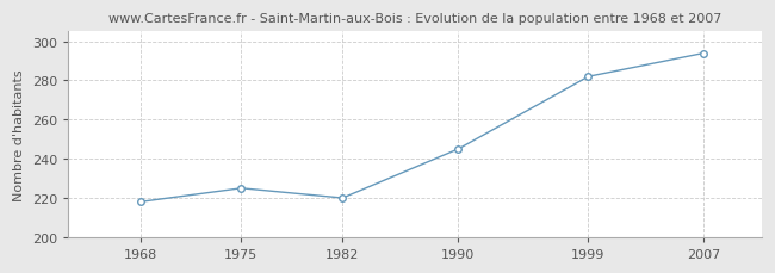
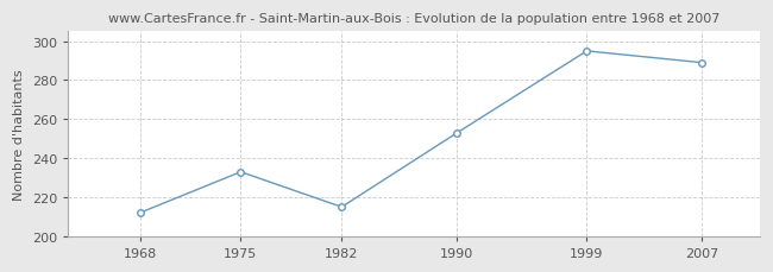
1968: 218 -> 212
1975: 225 -> 233
1982: 220 -> 215
1990: 245 -> 253
1999: 282 -> 295
2007: 294 -> 289
